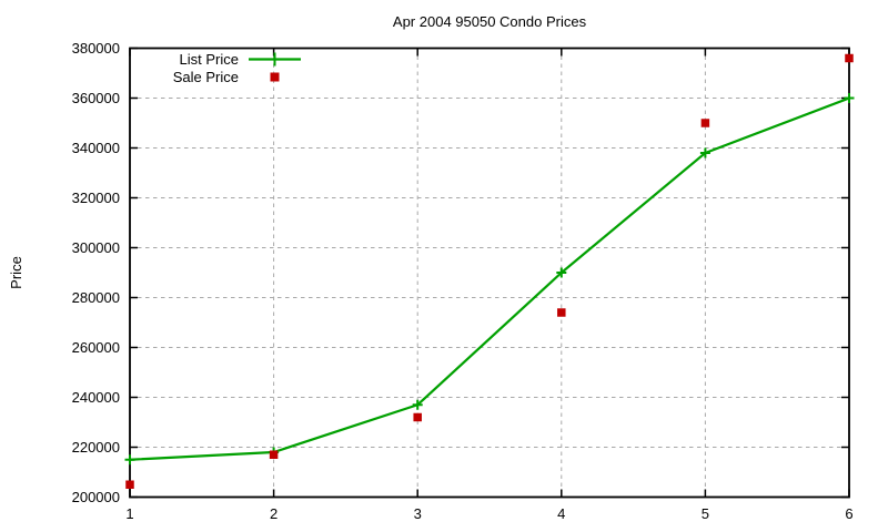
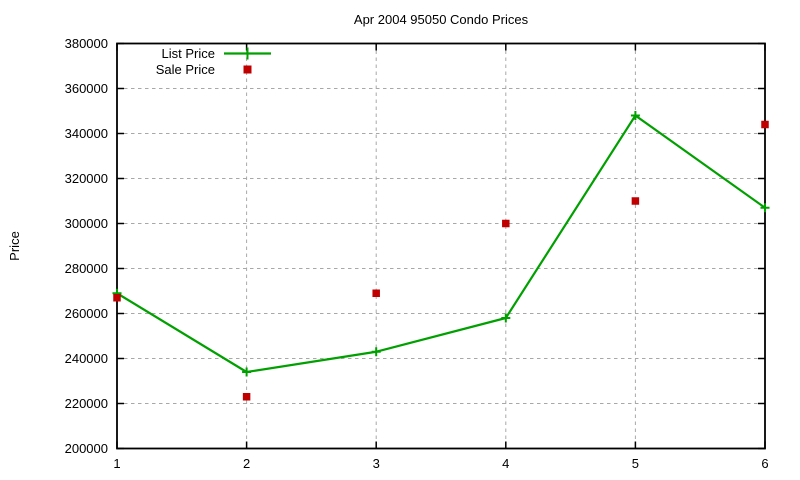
List Price/1: 215000 -> 269000
Sale Price/1: 205000 -> 267000
List Price/2: 218000 -> 234000
Sale Price/2: 217000 -> 223000
List Price/3: 237000 -> 243000
Sale Price/3: 232000 -> 269000
List Price/4: 290000 -> 258000
Sale Price/4: 274000 -> 300000
List Price/5: 338000 -> 348000
Sale Price/5: 350000 -> 310000
List Price/6: 360000 -> 307000
Sale Price/6: 376000 -> 344000
